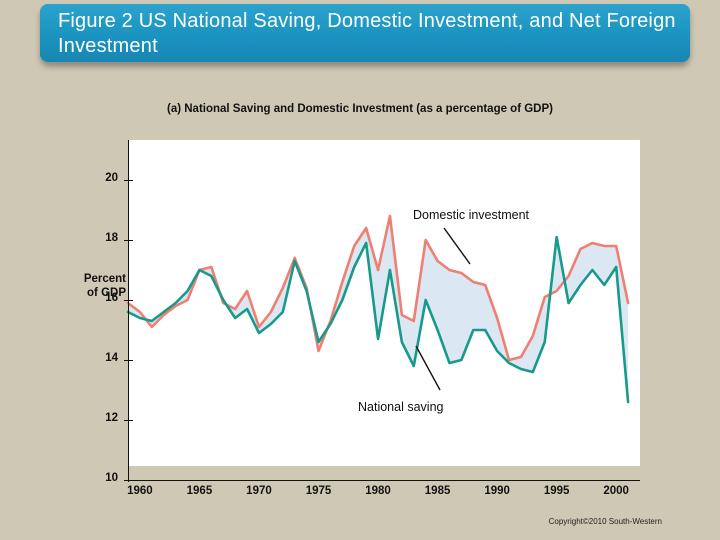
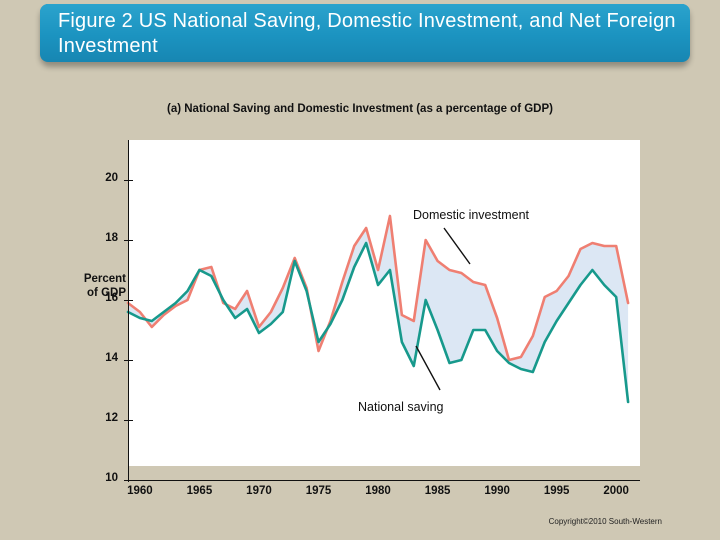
National saving/1980: 14.7 -> 16.5
National saving/1995: 18.1 -> 15.3
National saving/2000: 17.1 -> 16.1
